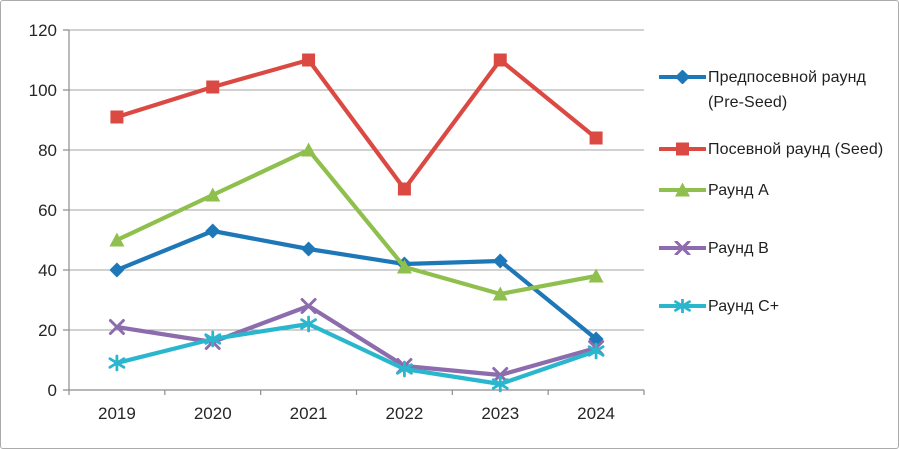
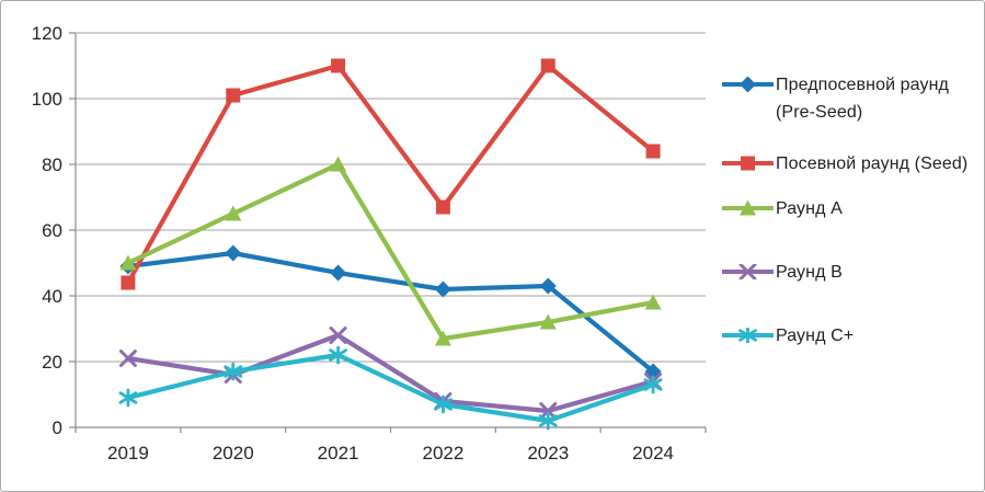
Предпосевной раунд (Pre-Seed)/2019: 40 -> 49
Посевной раунд (Seed)/2019: 91 -> 44
Раунд A/2022: 41 -> 27
